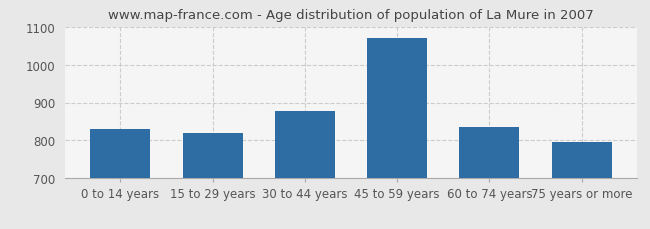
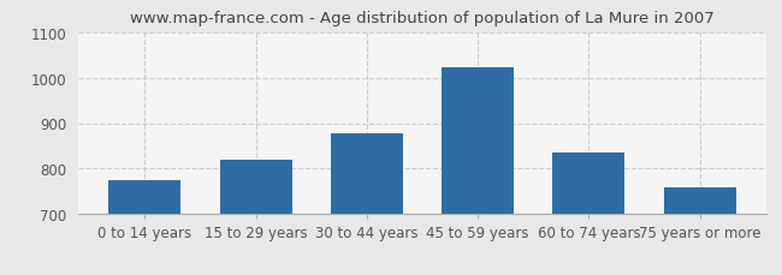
0 to 14 years: 830 -> 775
45 to 59 years: 1070 -> 1023
75 years or more: 795 -> 758
